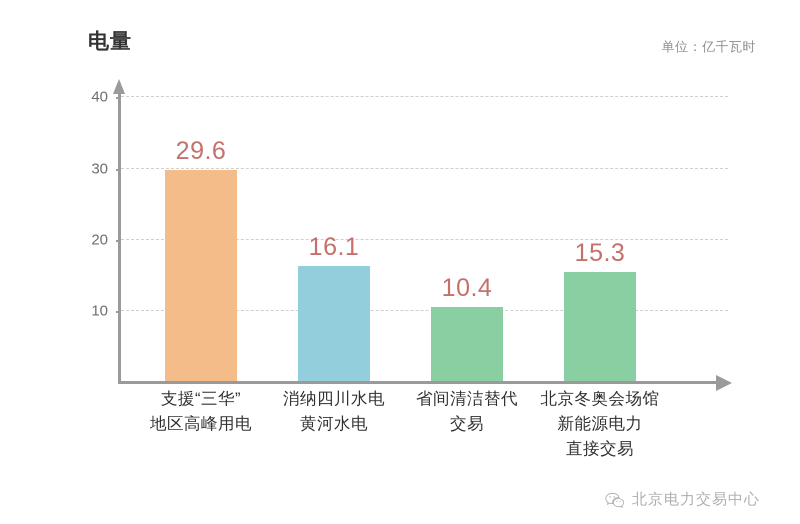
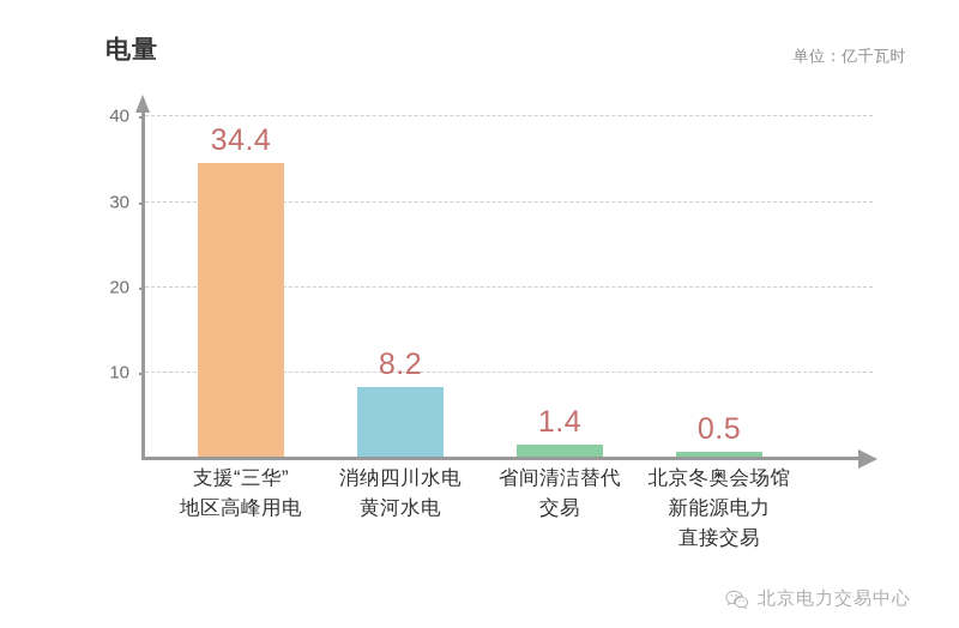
支援“三华” 地区高峰用电: 29.6 -> 34.4
消纳四川水电 黄河水电: 16.1 -> 8.2
省间清洁替代 交易: 10.4 -> 1.4
北京冬奥会场馆 新能源电力 直接交易: 15.3 -> 0.5
